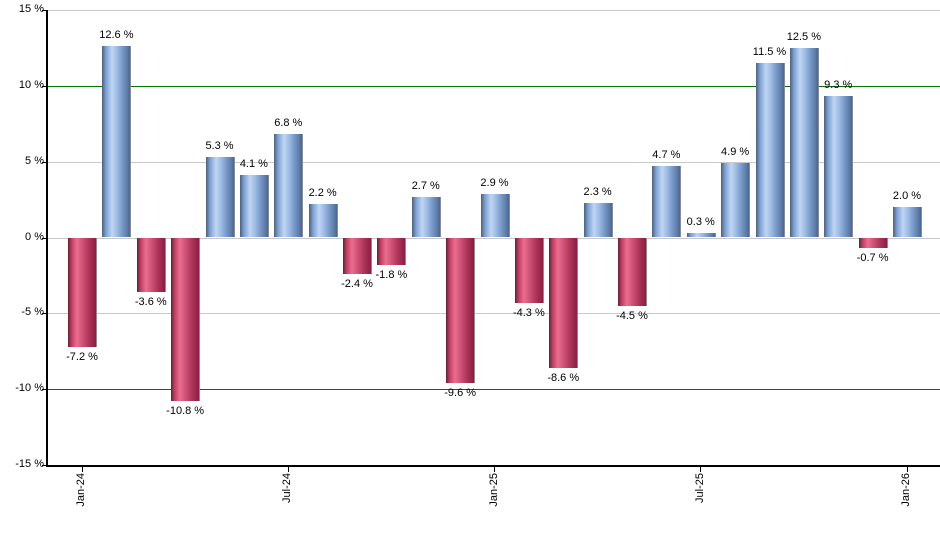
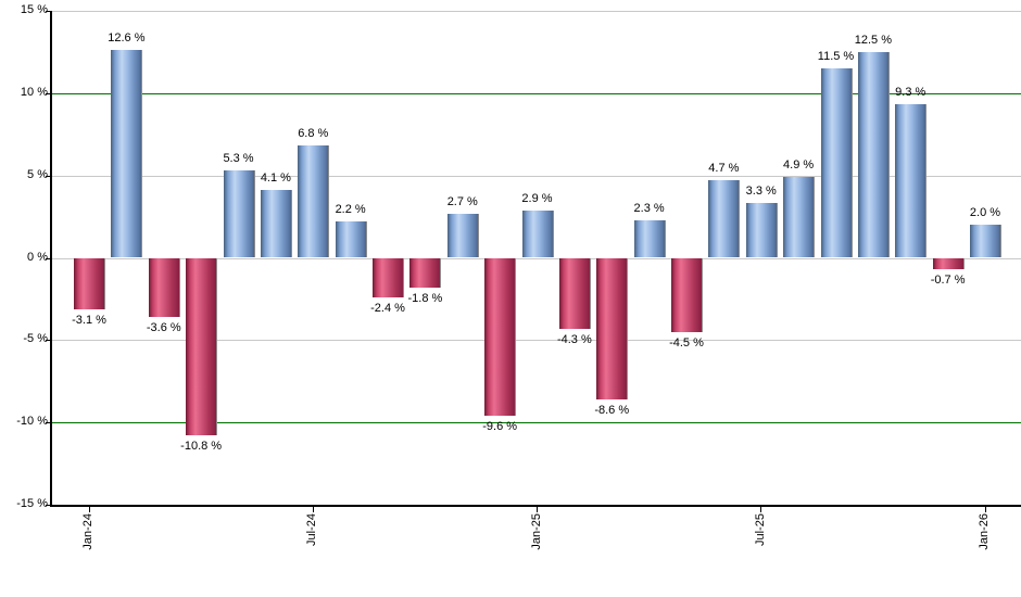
Jan-24: -7.2 -> -3.1
Jul-25: 0.3 -> 3.3
